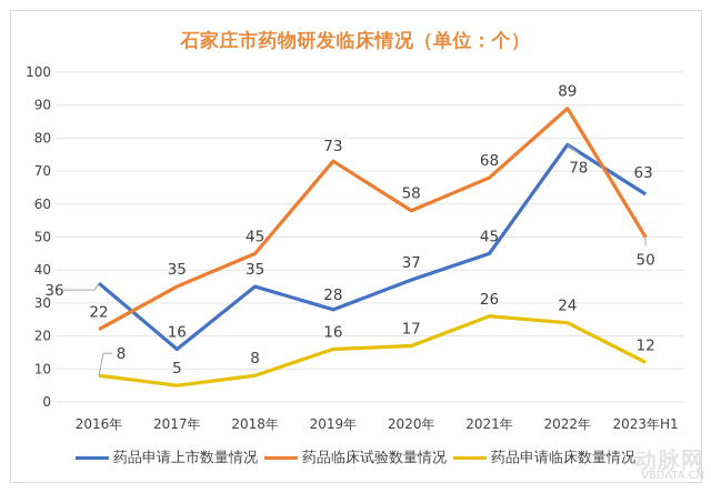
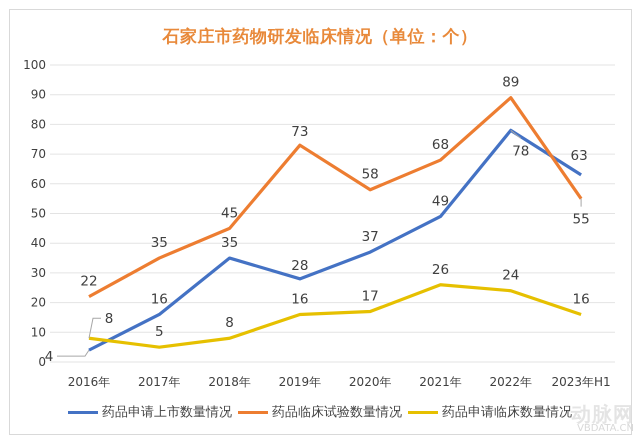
药品申请上市数量情况/2016年: 36 -> 4
药品申请上市数量情况/2021年: 45 -> 49
药品临床试验数量情况/2023年H1: 50 -> 55
药品申请临床数量情况/2023年H1: 12 -> 16
